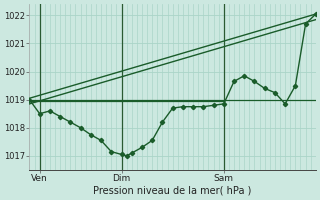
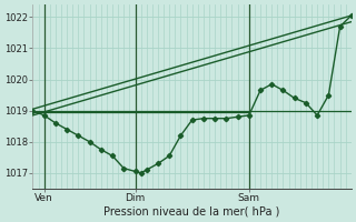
Ven: 1018.50 -> 1018.85
